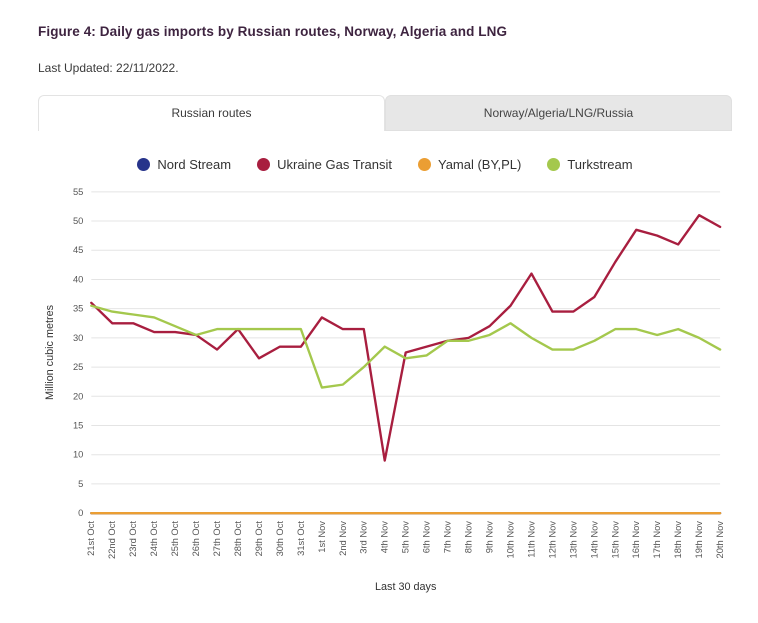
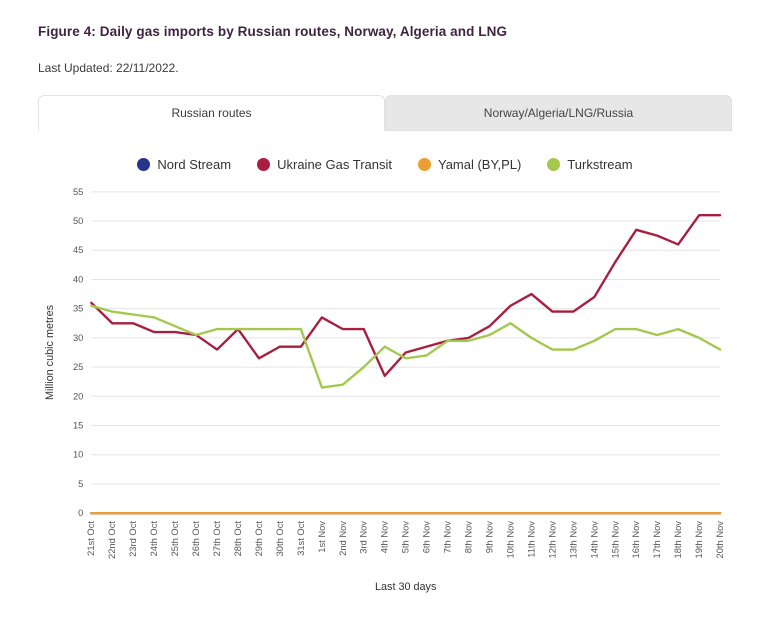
Ukraine Gas Transit/4th Nov: 9 -> 24
Ukraine Gas Transit/11th Nov: 41 -> 38
Ukraine Gas Transit/20th Nov: 49 -> 51
